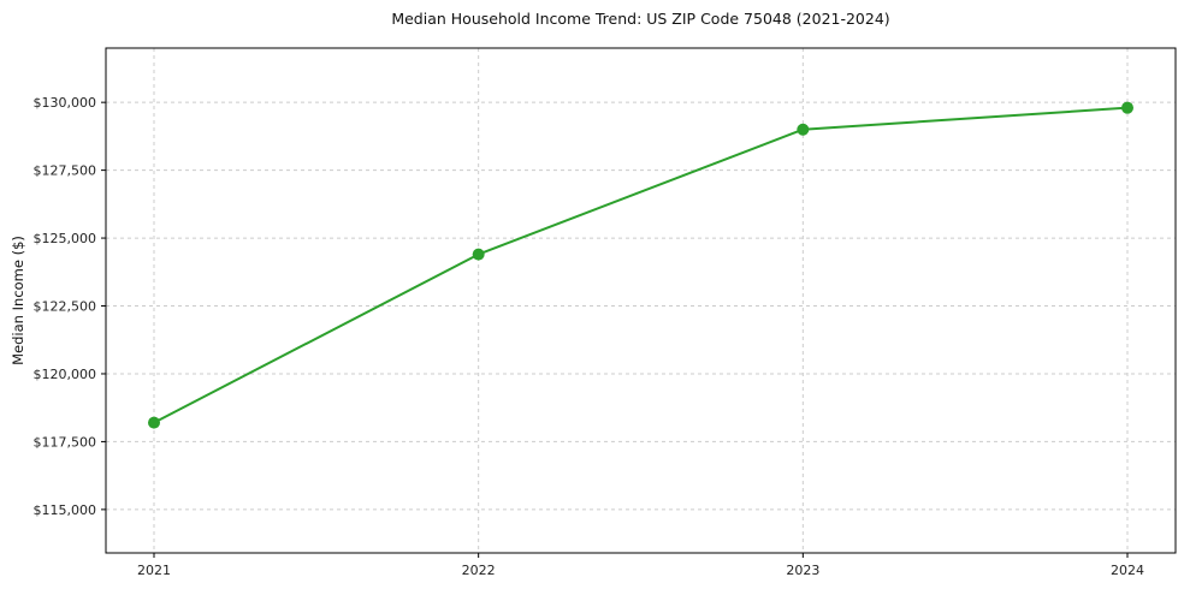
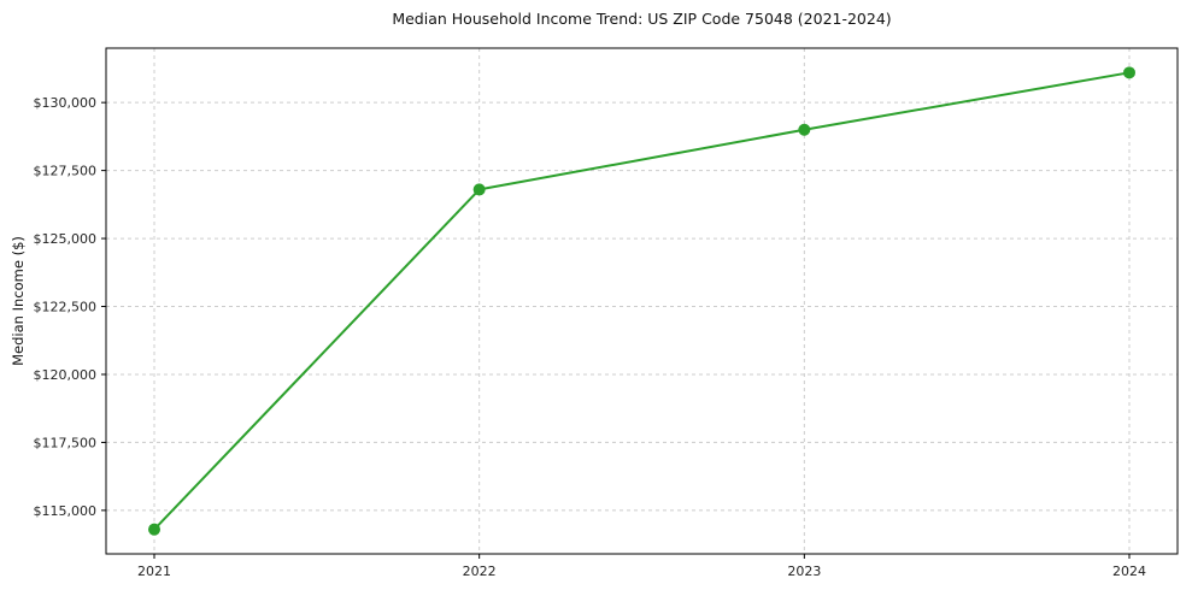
2021: $118200 -> $114300
2022: $124400 -> $126800
2024: $129800 -> $131100
